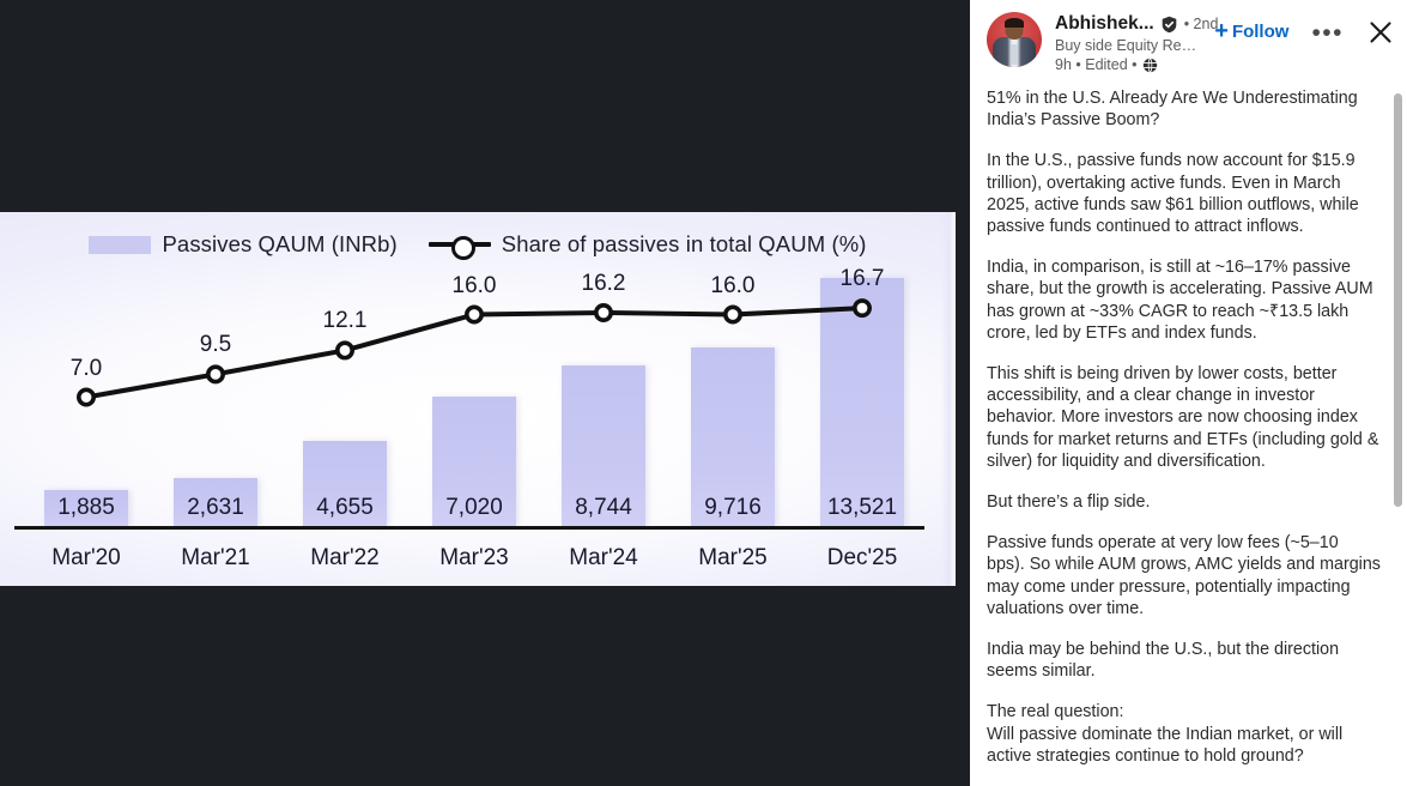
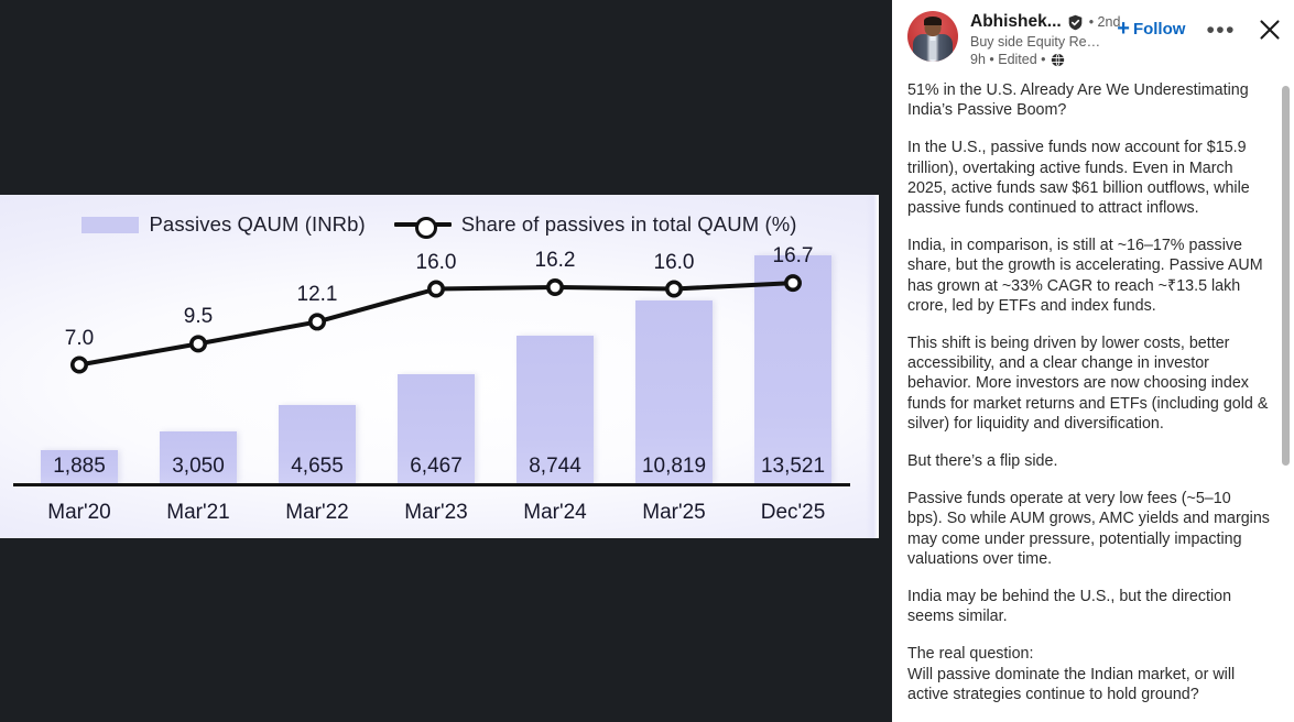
Passives QAUM (INRb)/Mar'21: 2,631 -> 3,050
Passives QAUM (INRb)/Mar'23: 7,020 -> 6,467
Passives QAUM (INRb)/Mar'25: 9,716 -> 10,819
